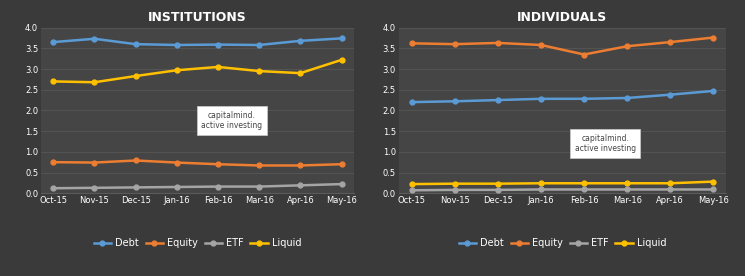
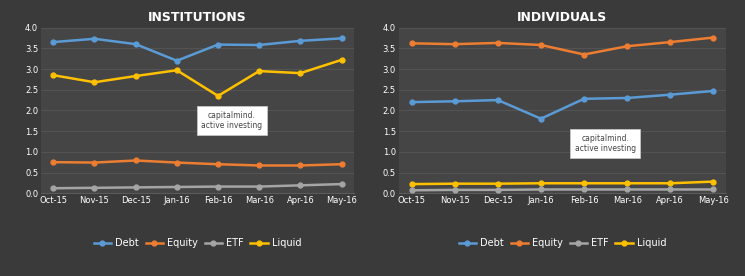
INSTITUTIONS/Liquid/Oct-15: 2.70 -> 2.85
INSTITUTIONS/Debt/Jan-16: 3.58 -> 3.20
INSTITUTIONS/Liquid/Feb-16: 3.05 -> 2.35
INDIVIDUALS/Debt/Jan-16: 2.28 -> 1.80
